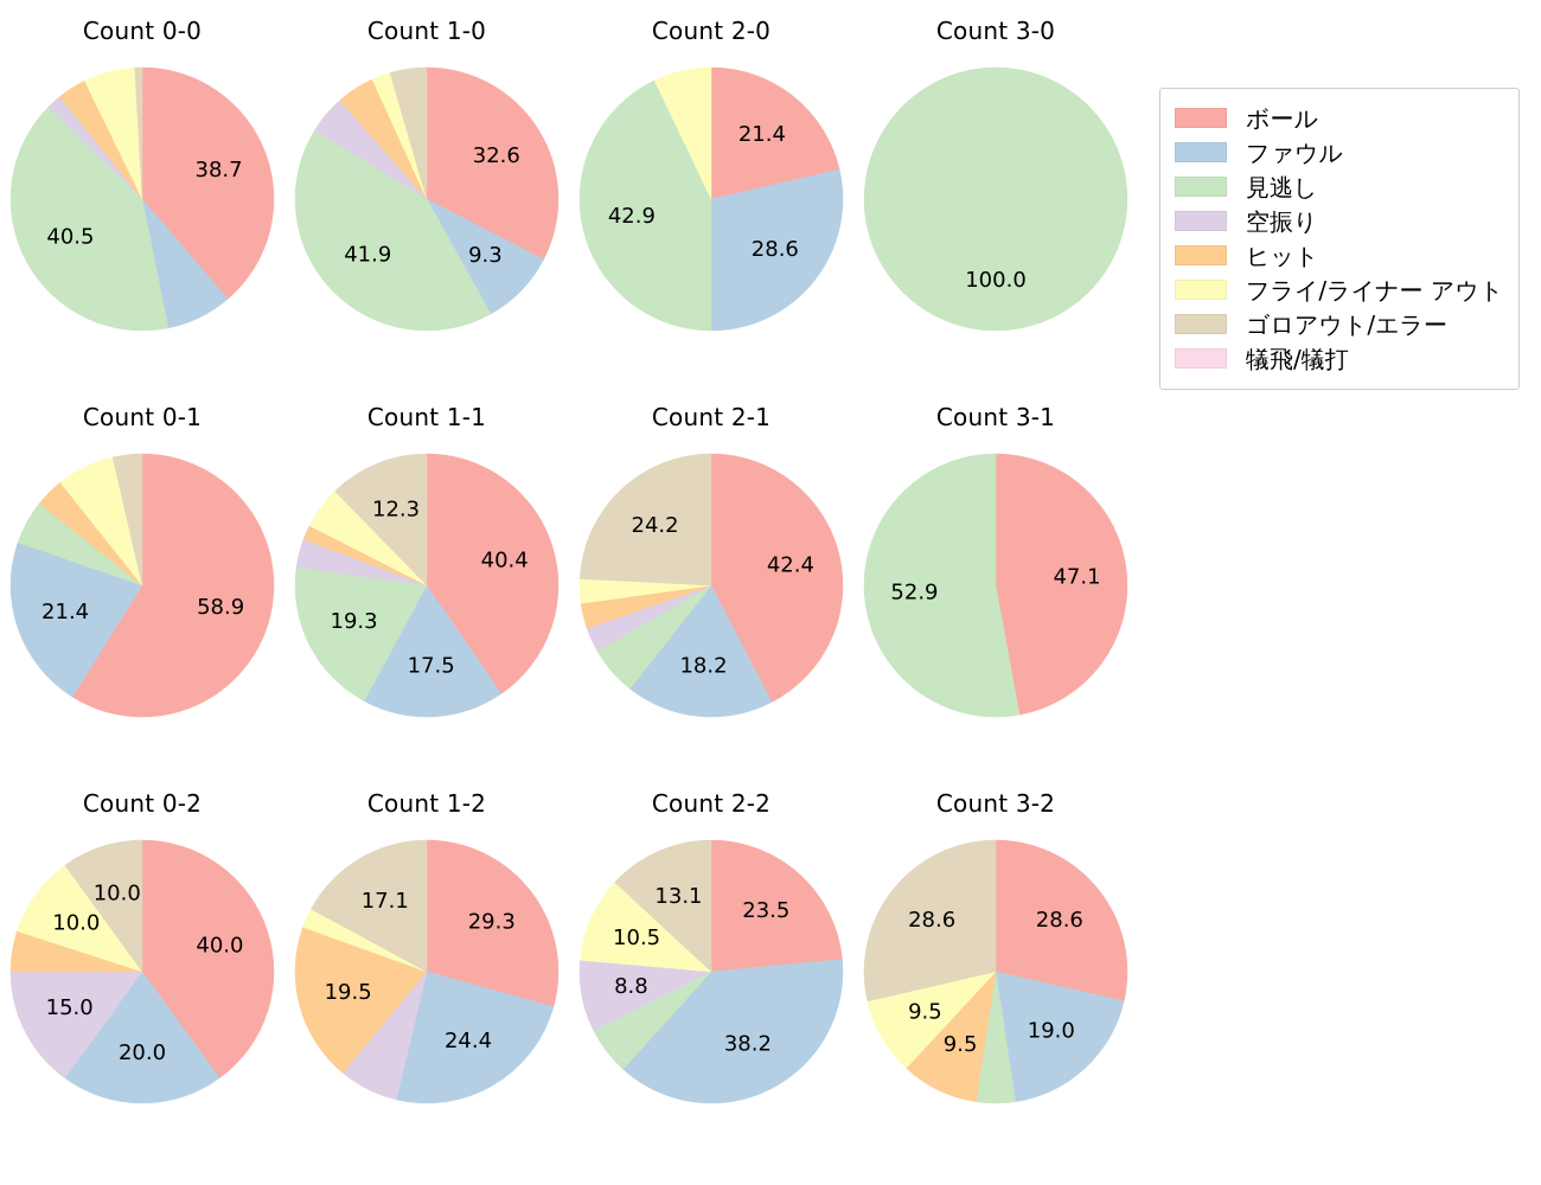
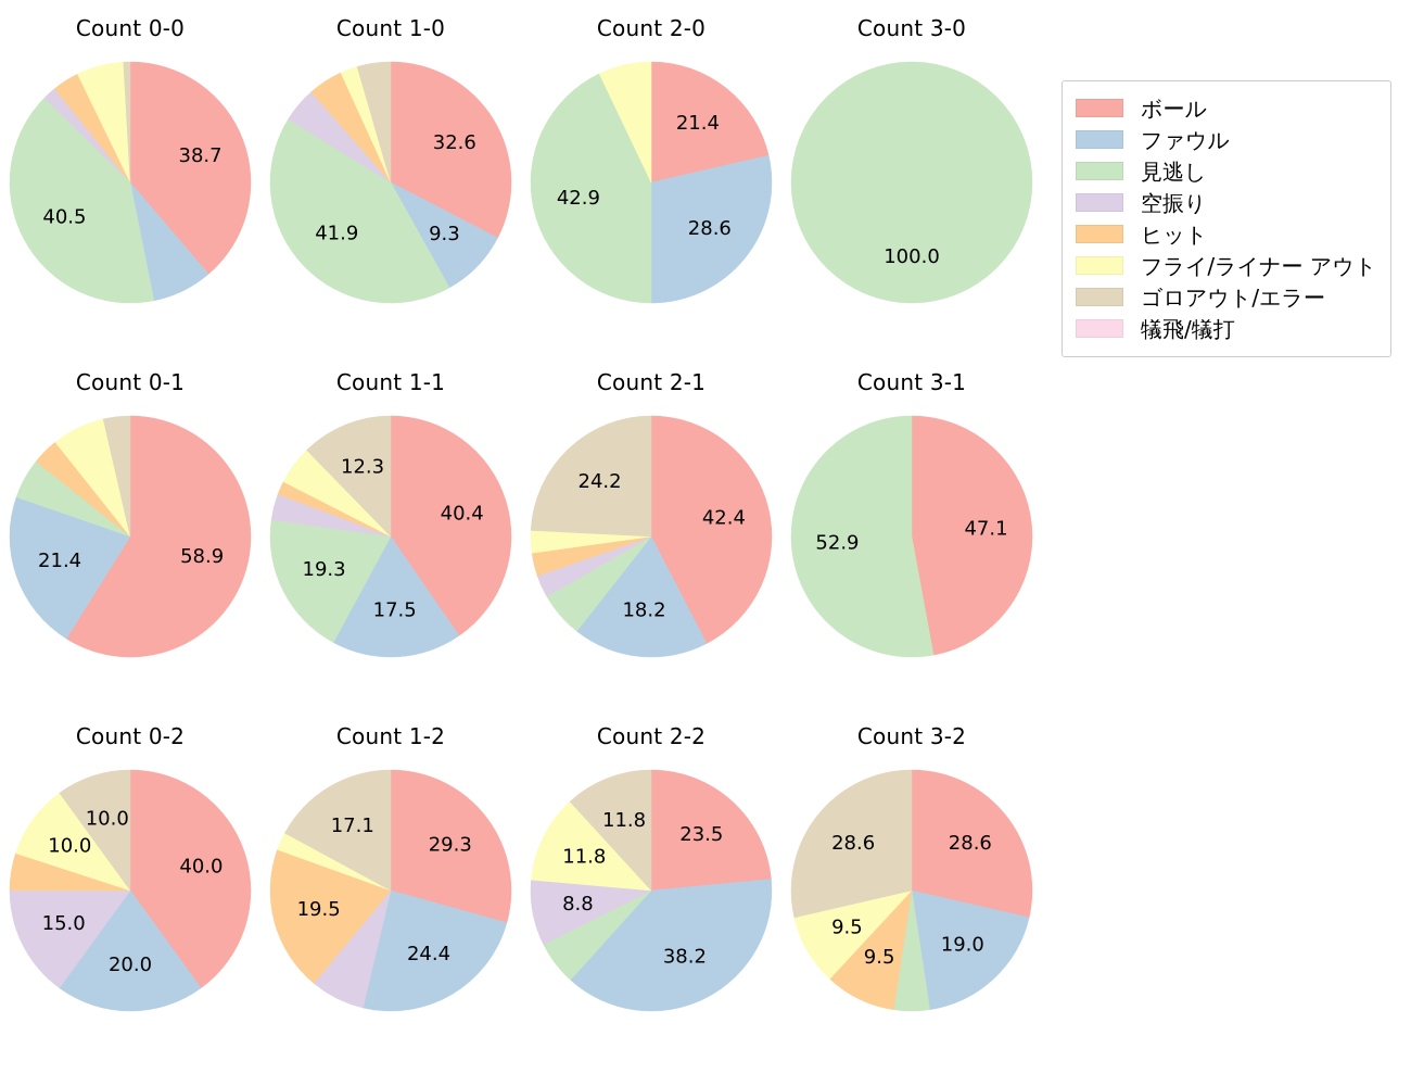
Count 2-2/フライ/ライナー アウト: 10.5 -> 11.8
Count 2-2/ゴロアウト/エラー: 13.1 -> 11.8
